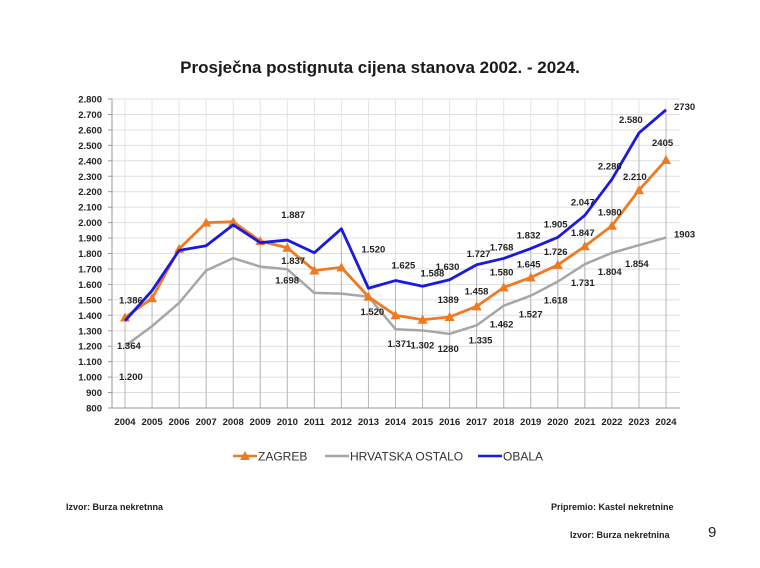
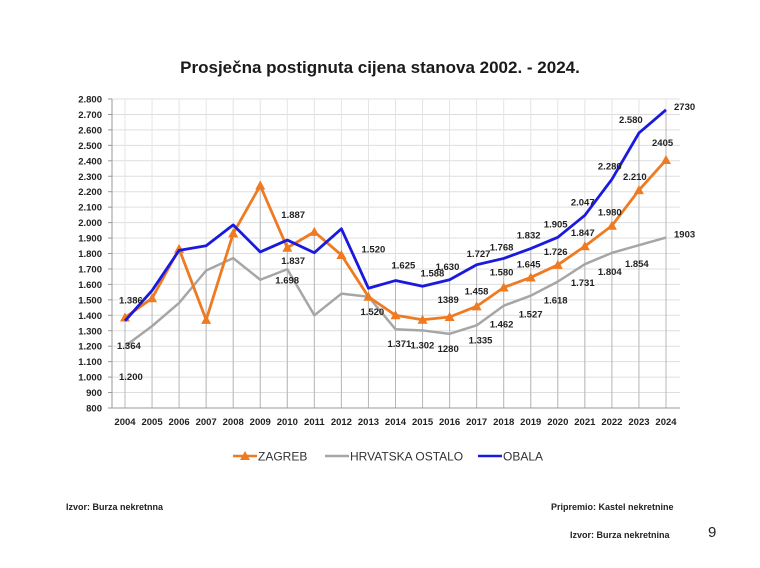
ZAGREB/2007: 2000 -> 1370
ZAGREB/2008: 2000 -> 1930
ZAGREB/2009: 1880 -> 2240
HRVATSKA OSTALO/2009: 1720 -> 1630
OBALA/2009: 1870 -> 1810
ZAGREB/2011: 1690 -> 1940
HRVATSKA OSTALO/2011: 1540 -> 1400
ZAGREB/2012: 1710 -> 1790
